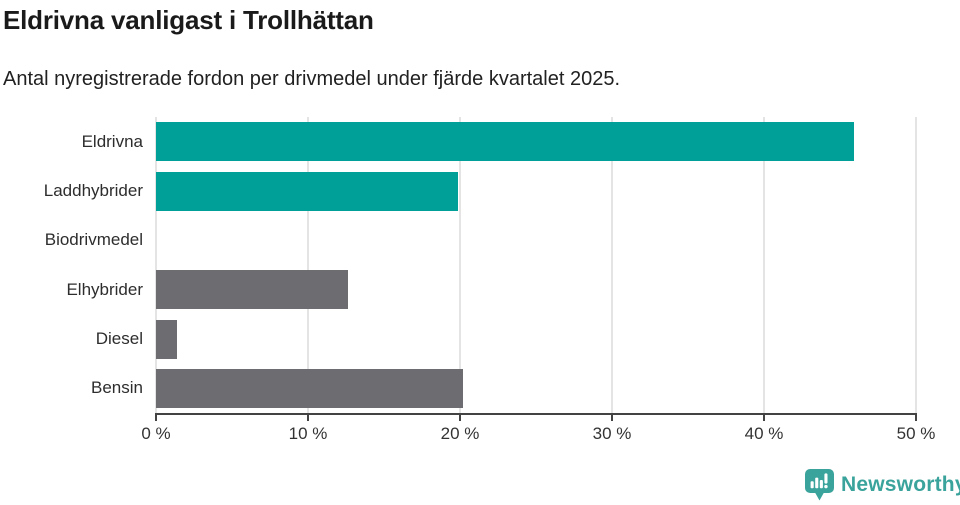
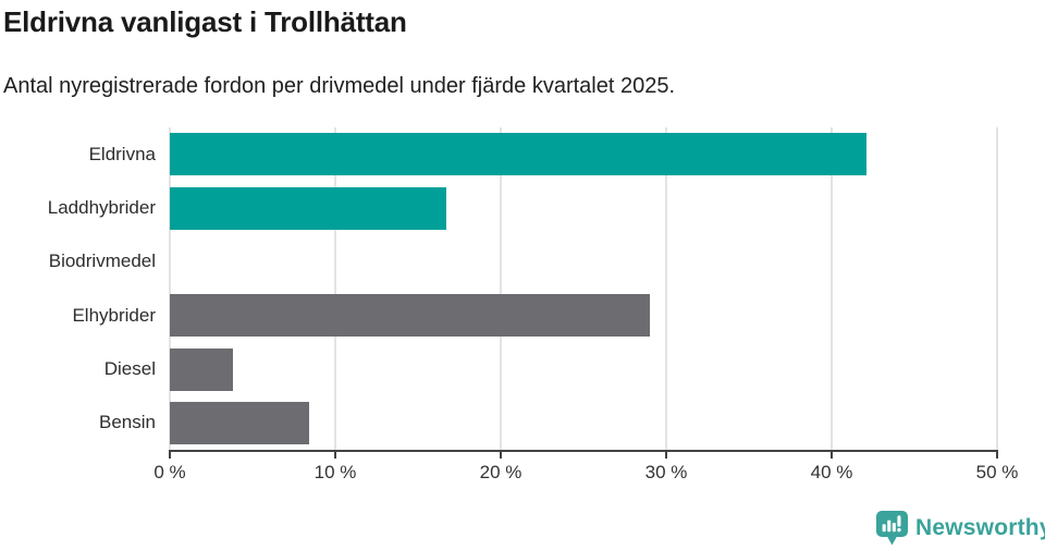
Eldrivna: 45.9% -> 42.1%
Laddhybrider: 19.9% -> 16.7%
Elhybrider: 12.6% -> 29.0%
Diesel: 1.4% -> 3.8%
Bensin: 20.2% -> 8.4%
